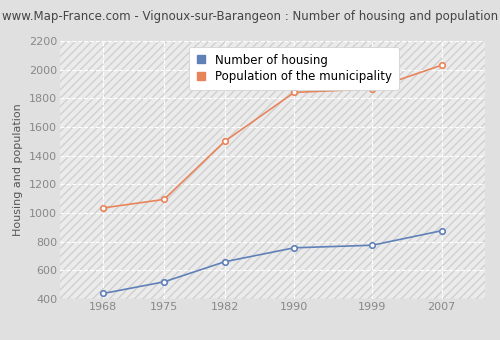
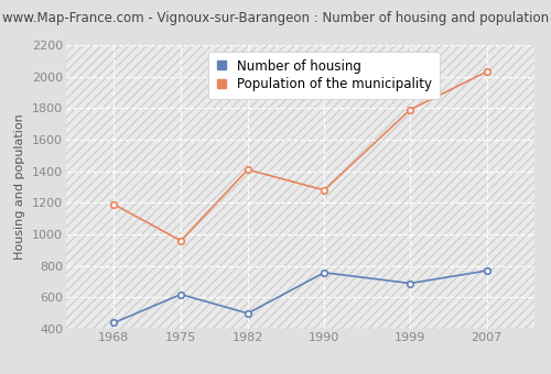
Population of the municipality/1968: 1040 -> 1190
Number of housing/1975: 520 -> 620
Population of the municipality/1975: 1100 -> 960
Number of housing/1982: 660 -> 500
Population of the municipality/1982: 1500 -> 1410
Population of the municipality/1990: 1840 -> 1280
Number of housing/1999: 780 -> 690
Population of the municipality/1999: 1860 -> 1790
Number of housing/2007: 880 -> 770
